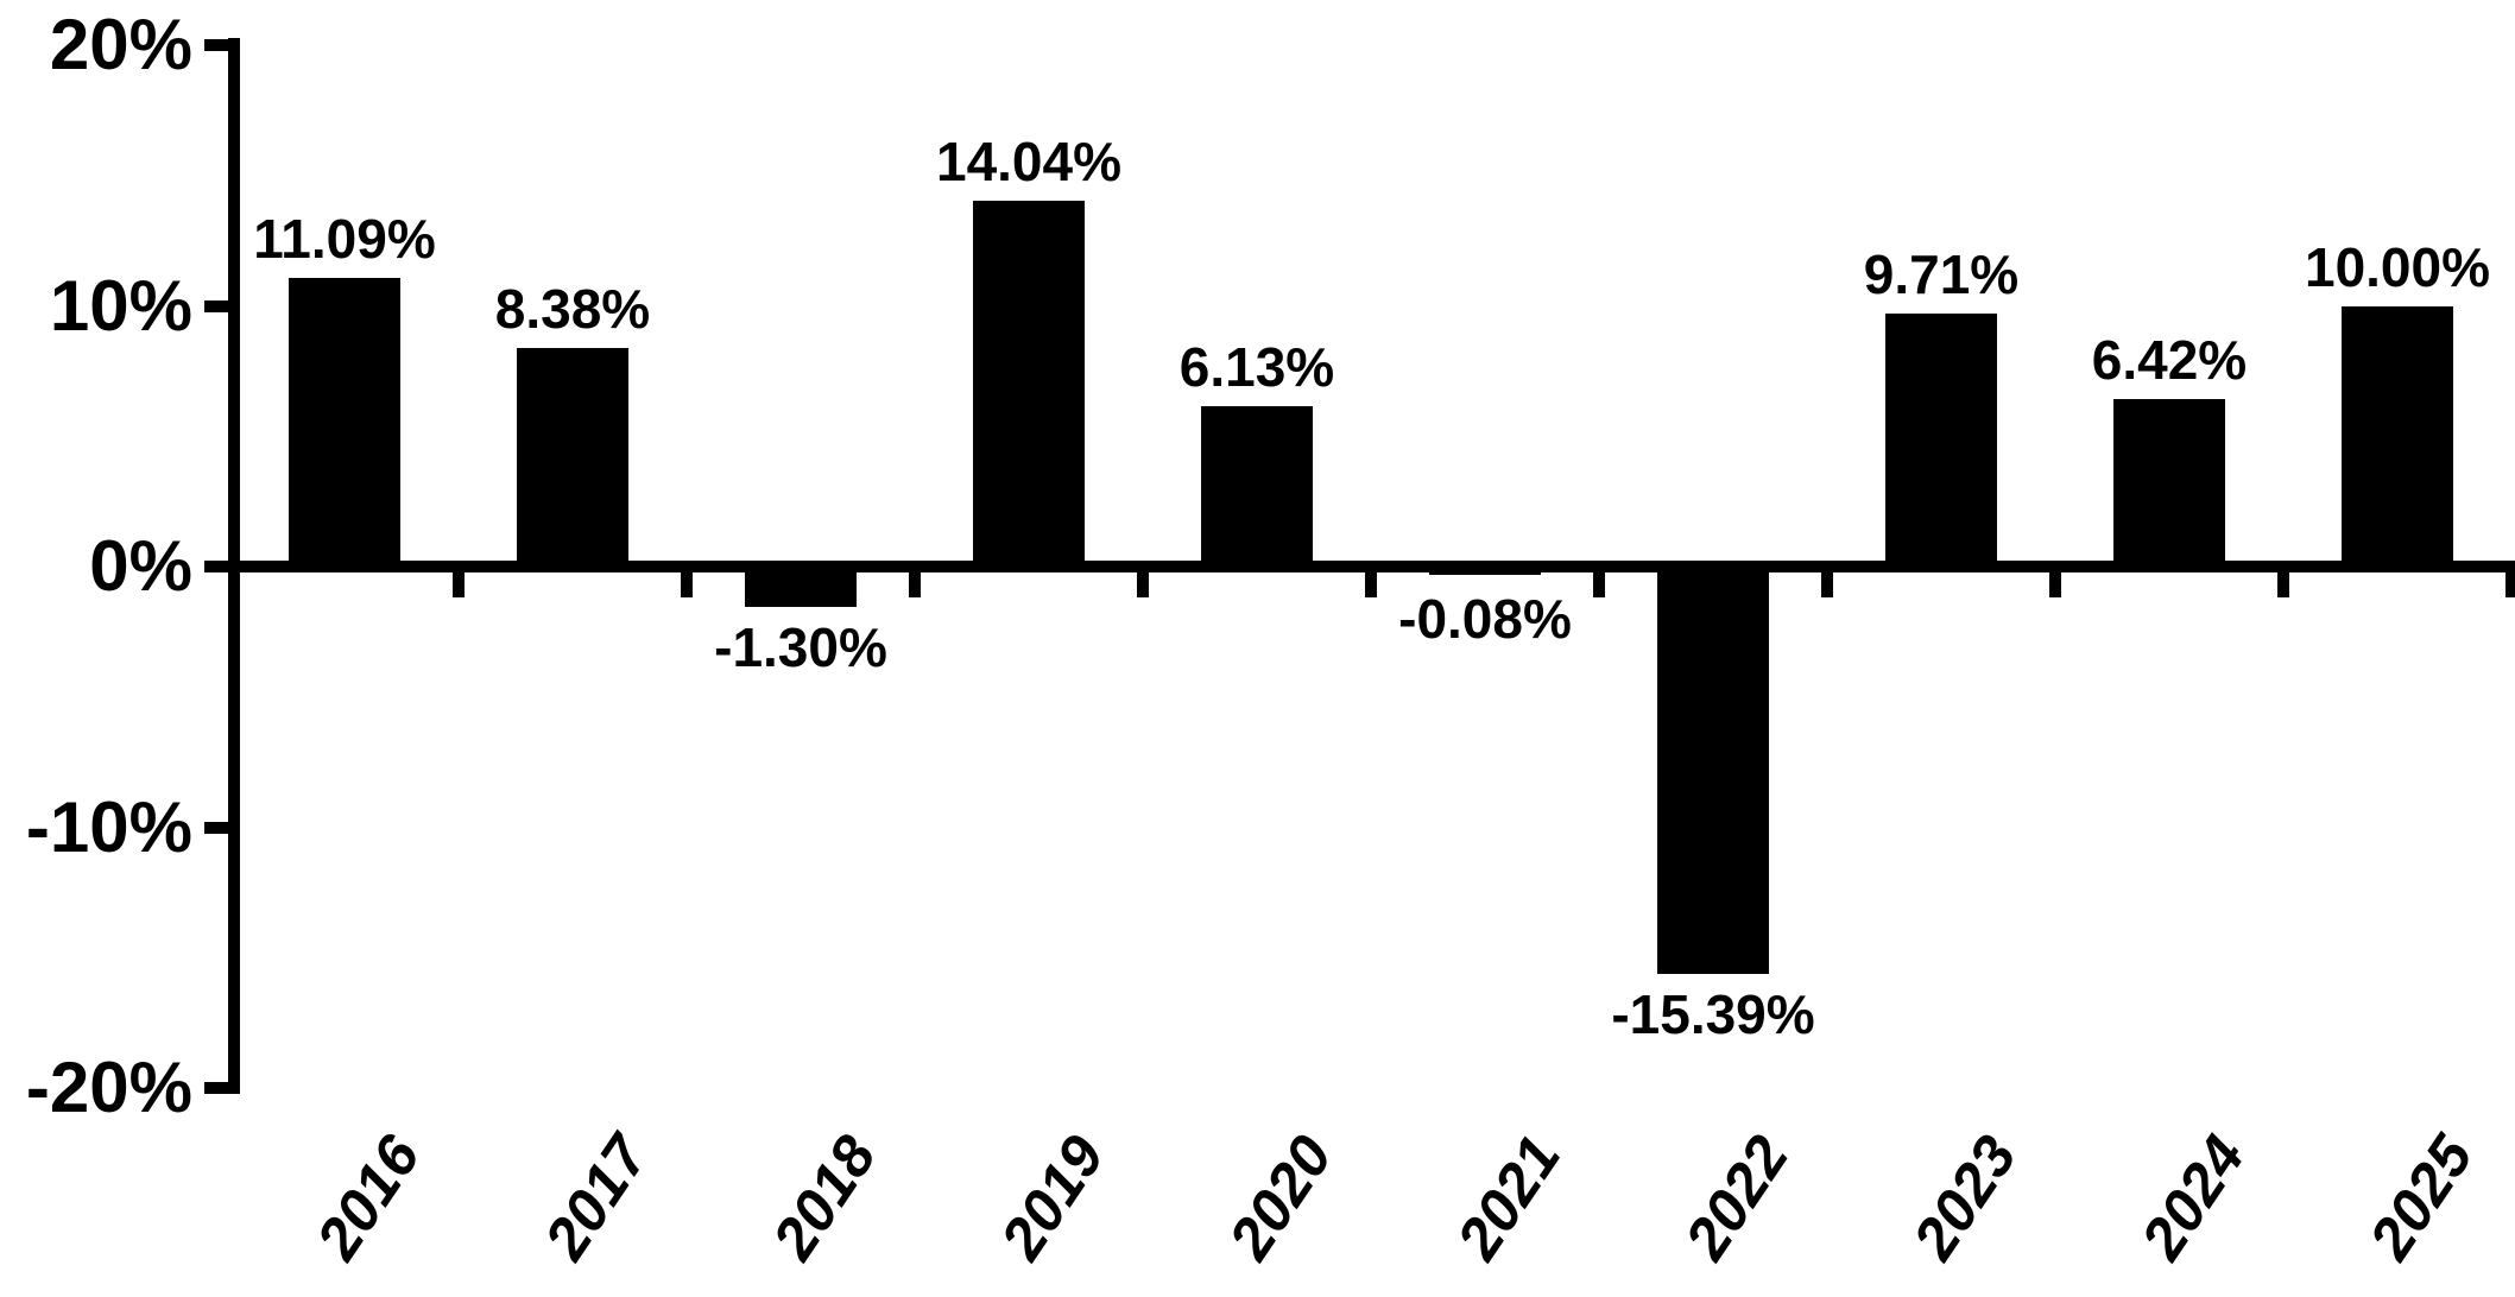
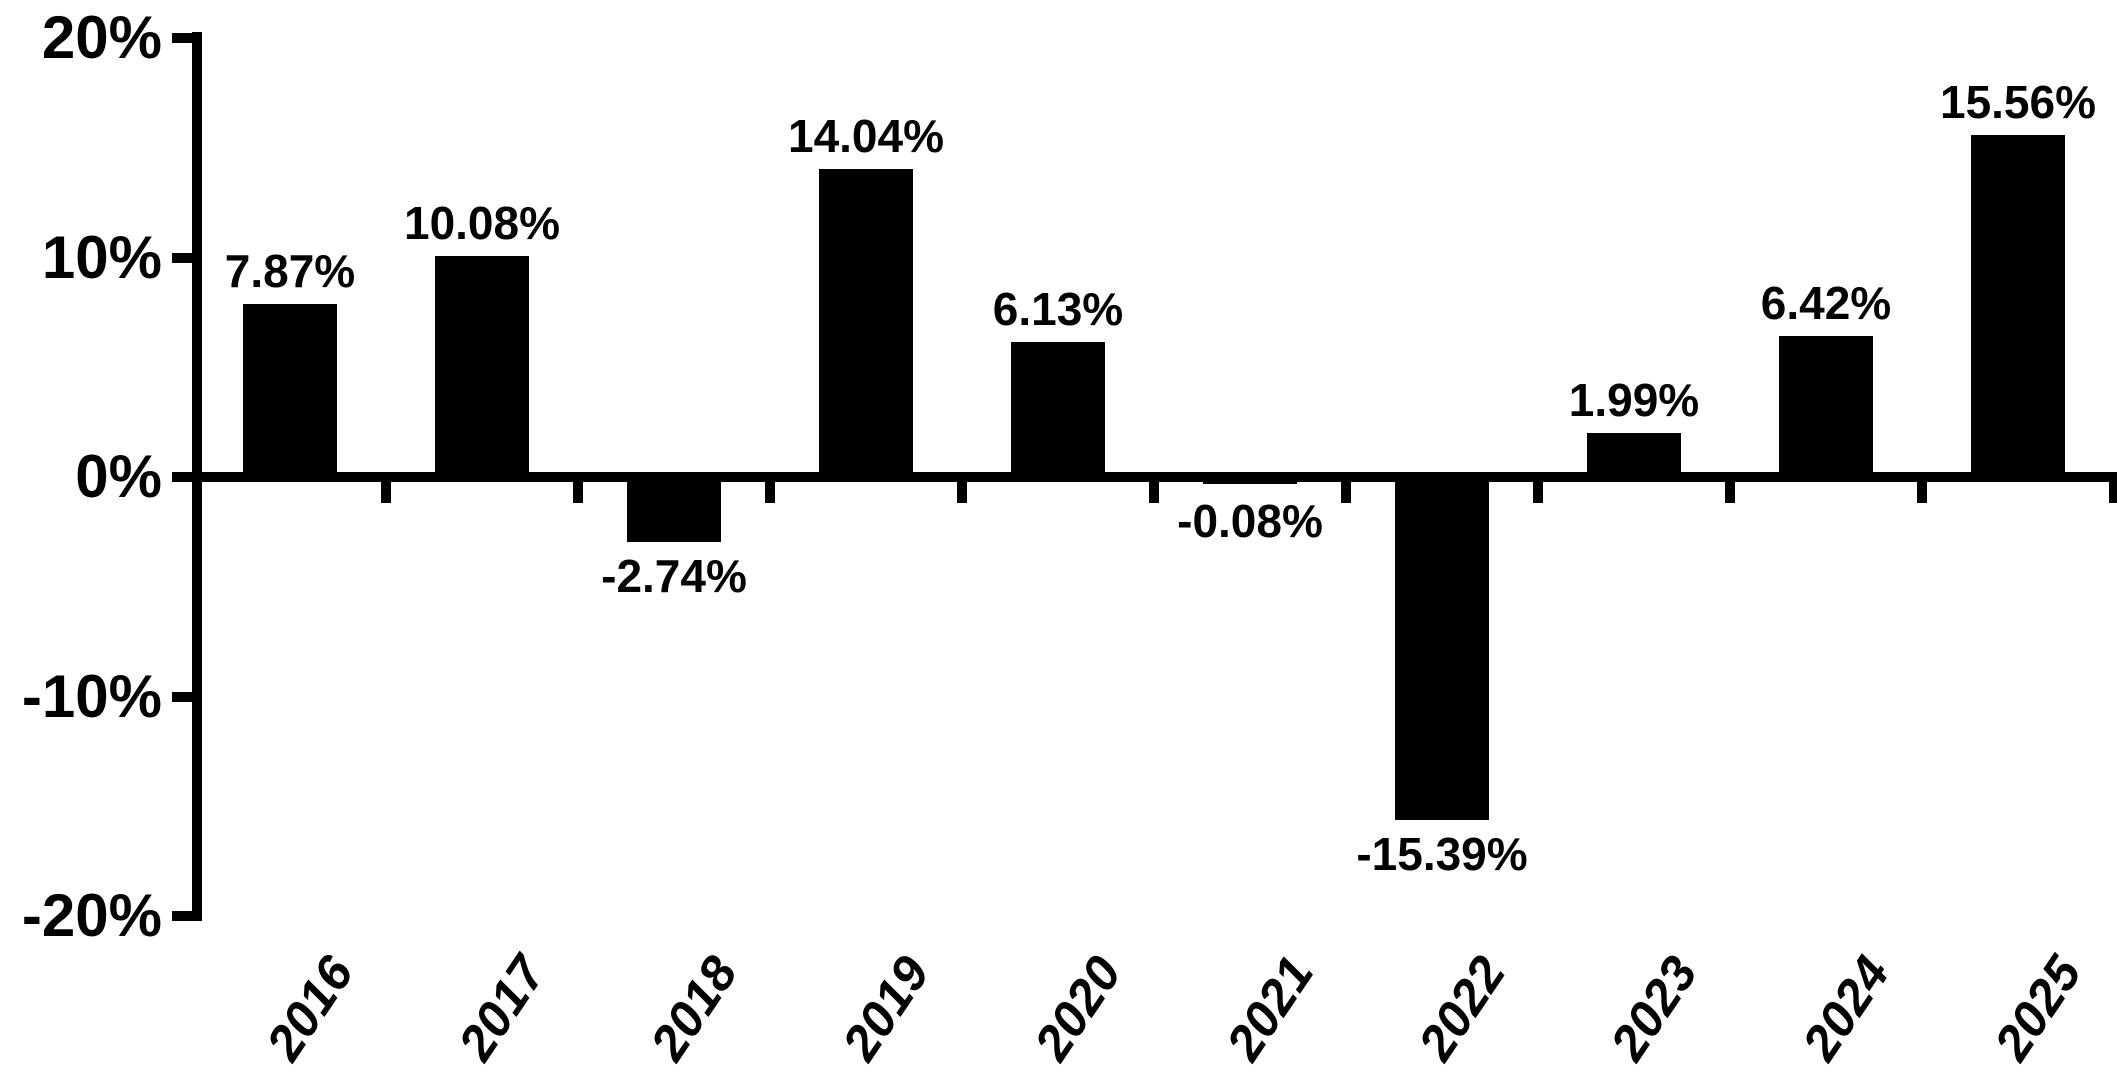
2016: 11.09% -> 7.87%
2017: 8.38% -> 10.08%
2018: -1.30% -> -2.74%
2023: 9.71% -> 1.99%
2025: 10.00% -> 15.56%
